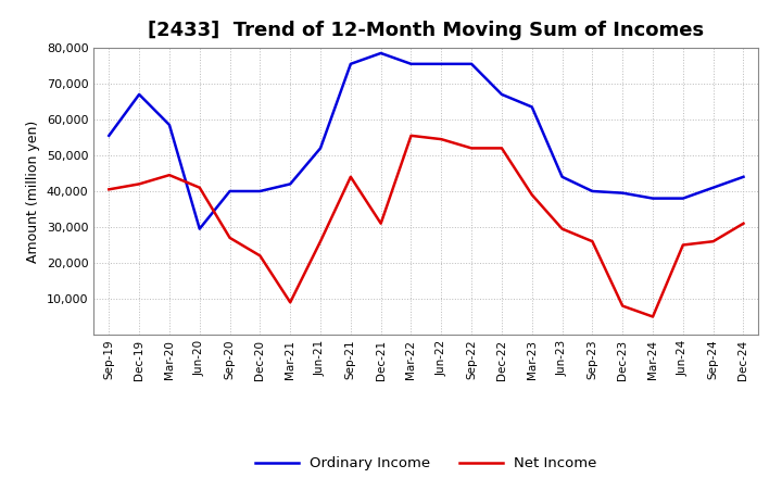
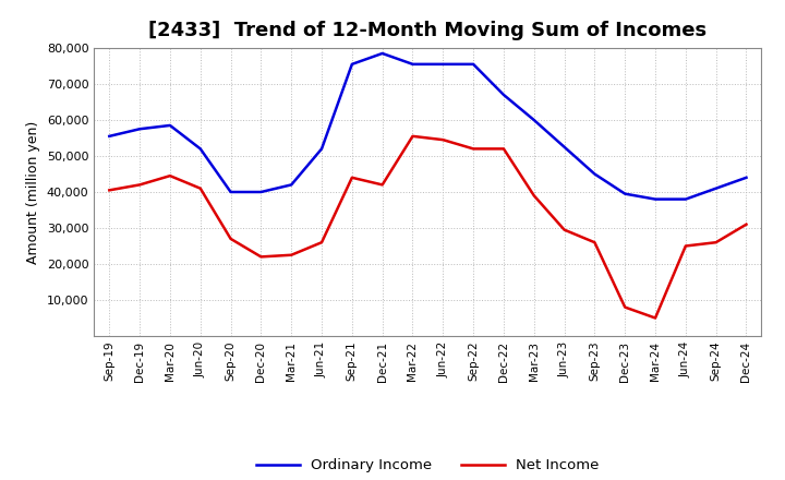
Ordinary Income/Dec-19: 67,000 -> 57,500
Ordinary Income/Jun-20: 29,500 -> 52,000
Net Income/Mar-21: 9,000 -> 22,500
Net Income/Dec-21: 31,000 -> 42,000
Ordinary Income/Mar-23: 63,500 -> 60,000
Ordinary Income/Jun-23: 44,000 -> 52,500
Ordinary Income/Sep-23: 40,000 -> 45,000
